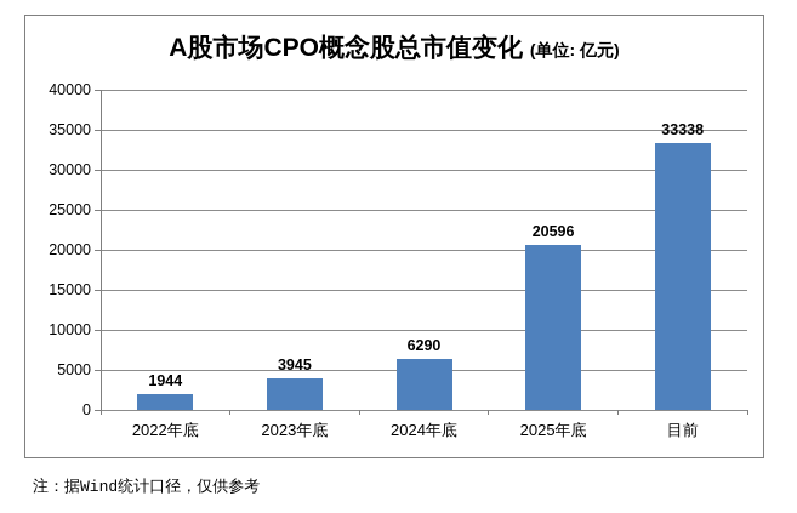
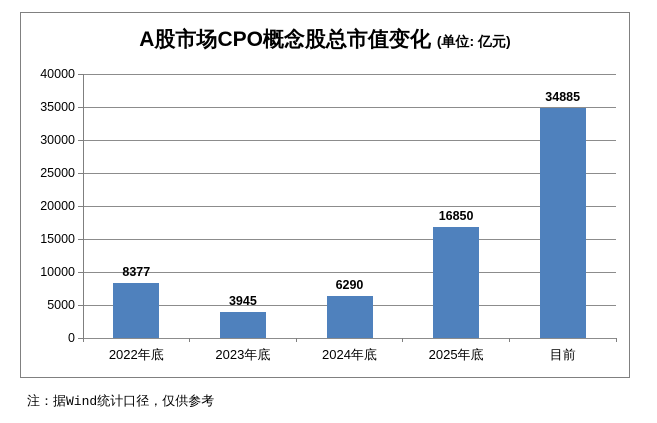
2022年底: 1944 -> 8377
2025年底: 20596 -> 16850
目前: 33338 -> 34885
